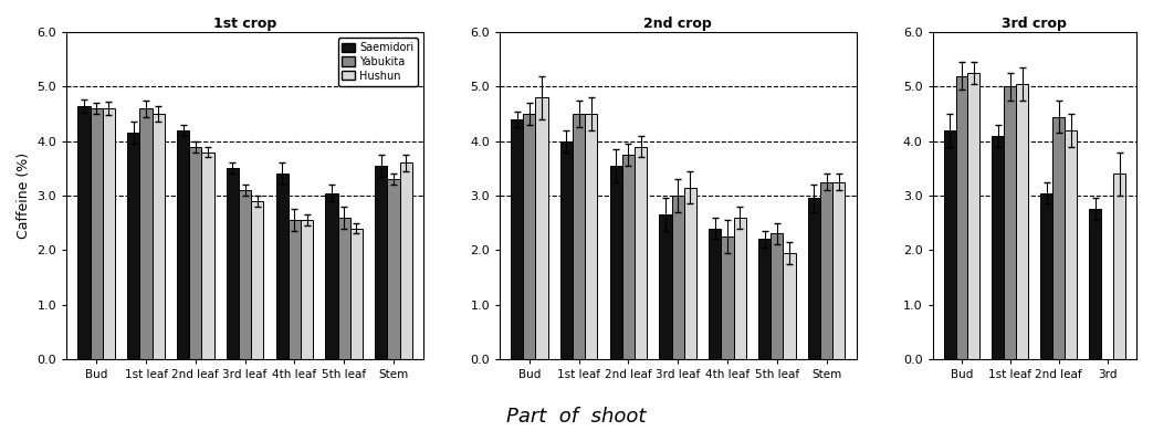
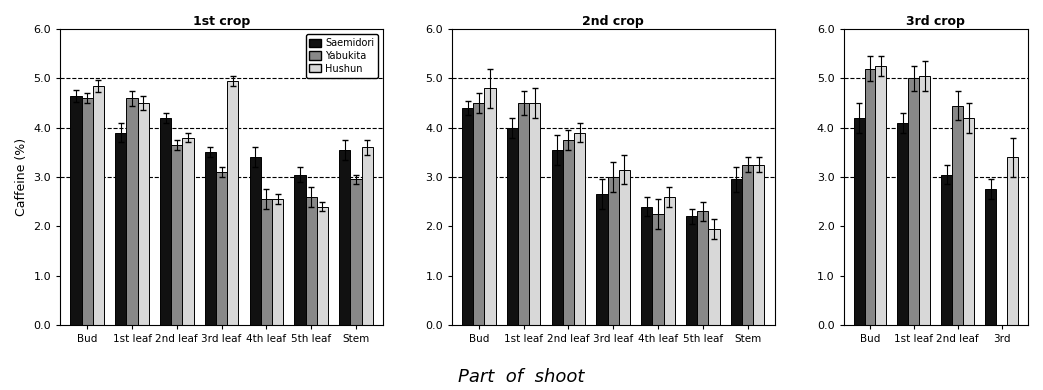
1st crop/Hushun/Bud: 4.60 -> 4.85
1st crop/Saemidori/1st leaf: 4.15 -> 3.90
1st crop/Yabukita/2nd leaf: 3.90 -> 3.65
1st crop/Hushun/3rd leaf: 2.90 -> 4.95
1st crop/Yabukita/Stem: 3.30 -> 2.95
